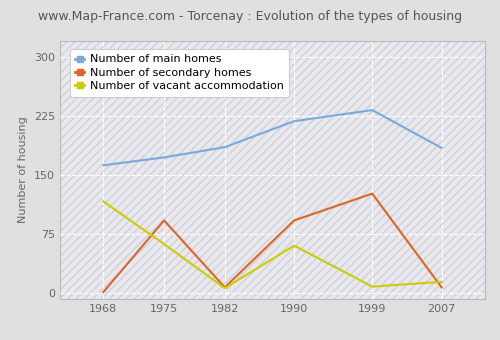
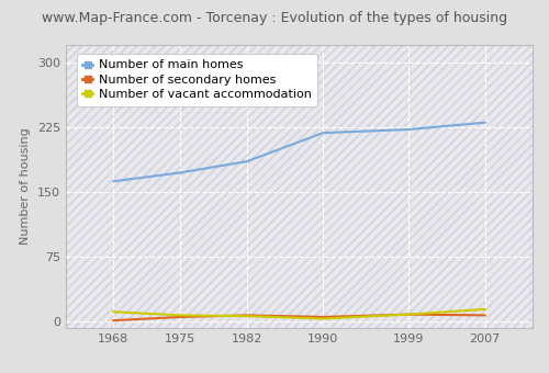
Number of vacant accommodation/1968: 116 -> 11
Number of secondary homes/1975: 92 -> 5
Number of vacant accommodation/1975: 62 -> 7
Number of secondary homes/1990: 92 -> 5
Number of vacant accommodation/1990: 60 -> 3
Number of main homes/1999: 232 -> 222
Number of secondary homes/1999: 126 -> 8
Number of main homes/2007: 184 -> 230
